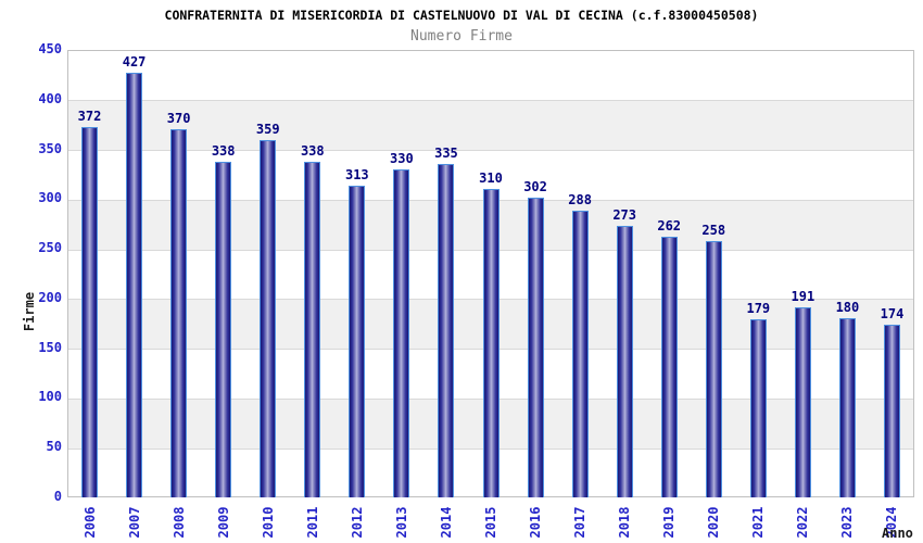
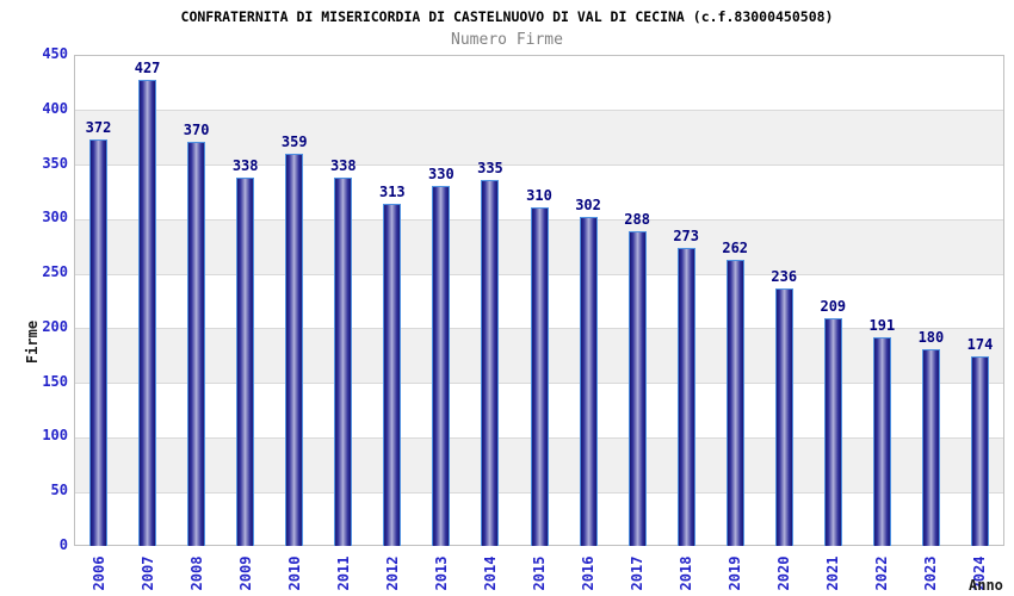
2020: 258 -> 236
2021: 179 -> 209
